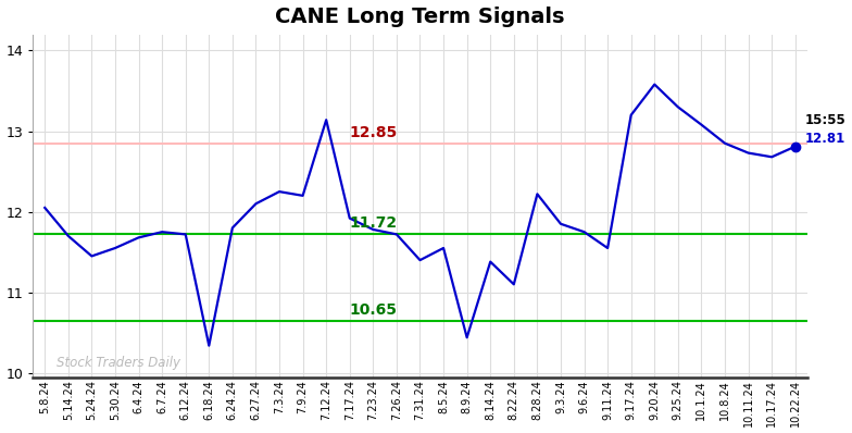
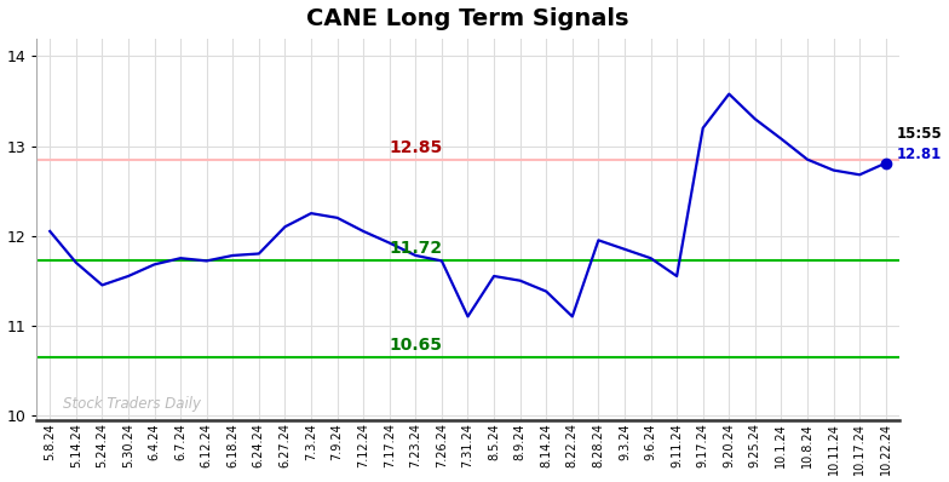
6.18.24: 10.34 -> 11.78
7.12.24: 13.14 -> 12.05
7.31.24: 11.40 -> 11.10
8.9.24: 10.44 -> 11.50
8.28.24: 12.22 -> 11.95
